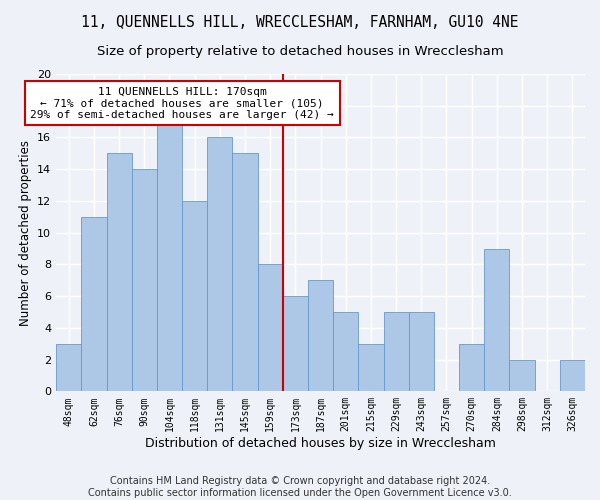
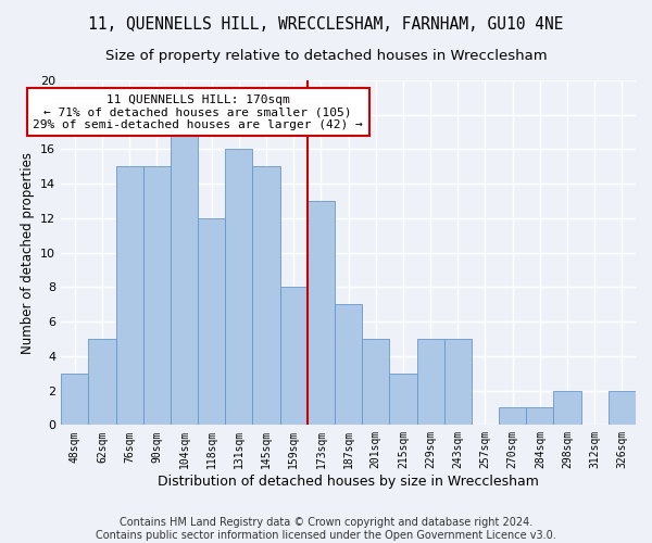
62sqm: 11 -> 5
90sqm: 14 -> 15
173sqm: 6 -> 13
270sqm: 3 -> 1
284sqm: 9 -> 1
